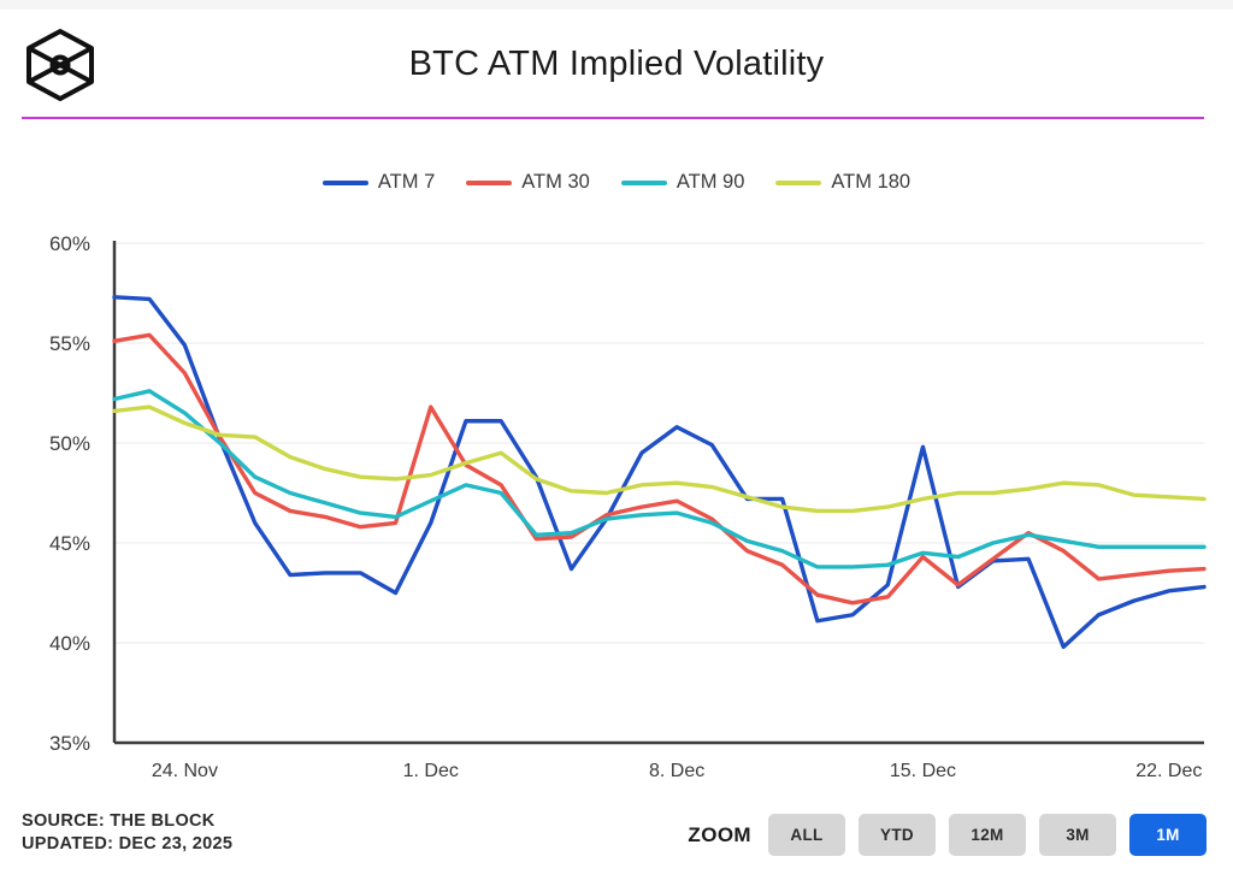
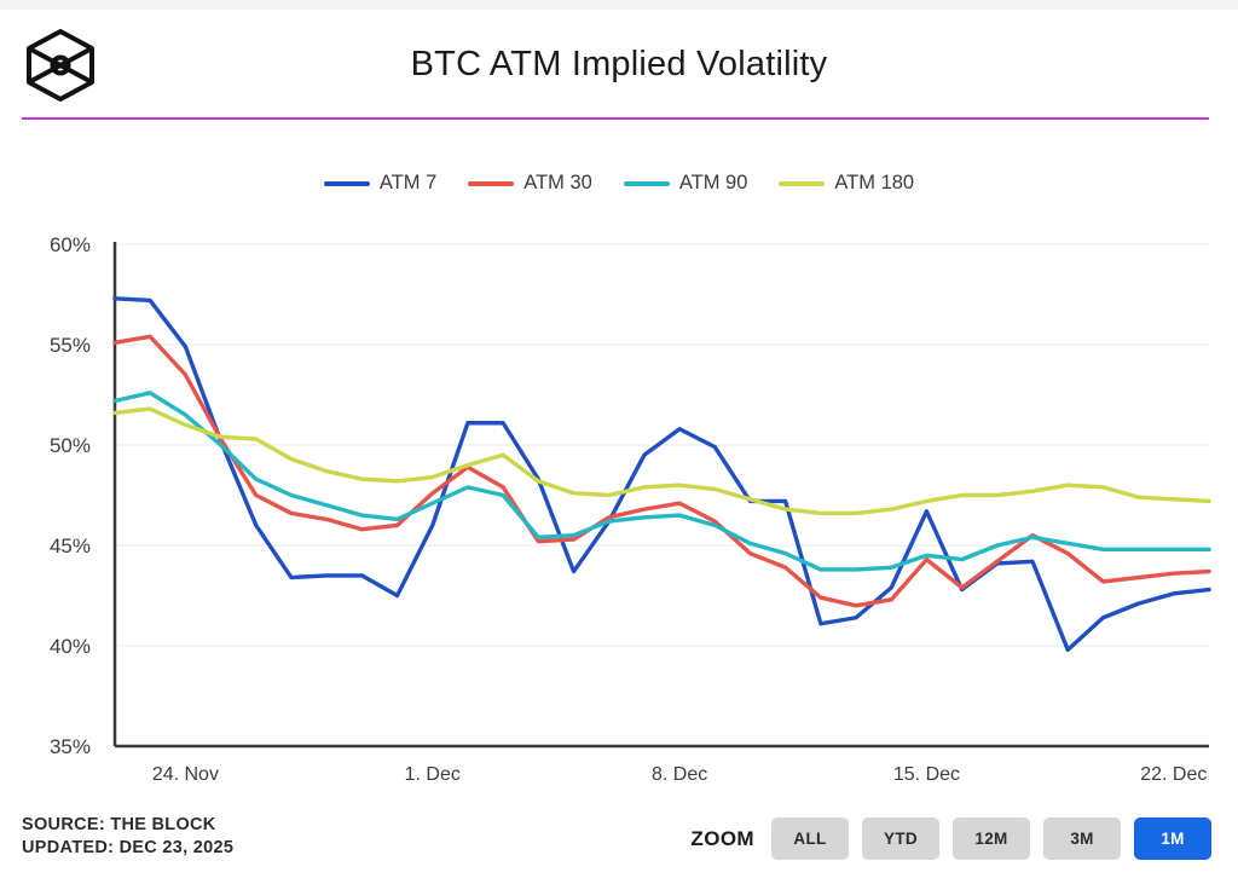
ATM 30/1. Dec: 51.8% -> 47.6%
ATM 7/15. Dec: 49.8% -> 46.7%
